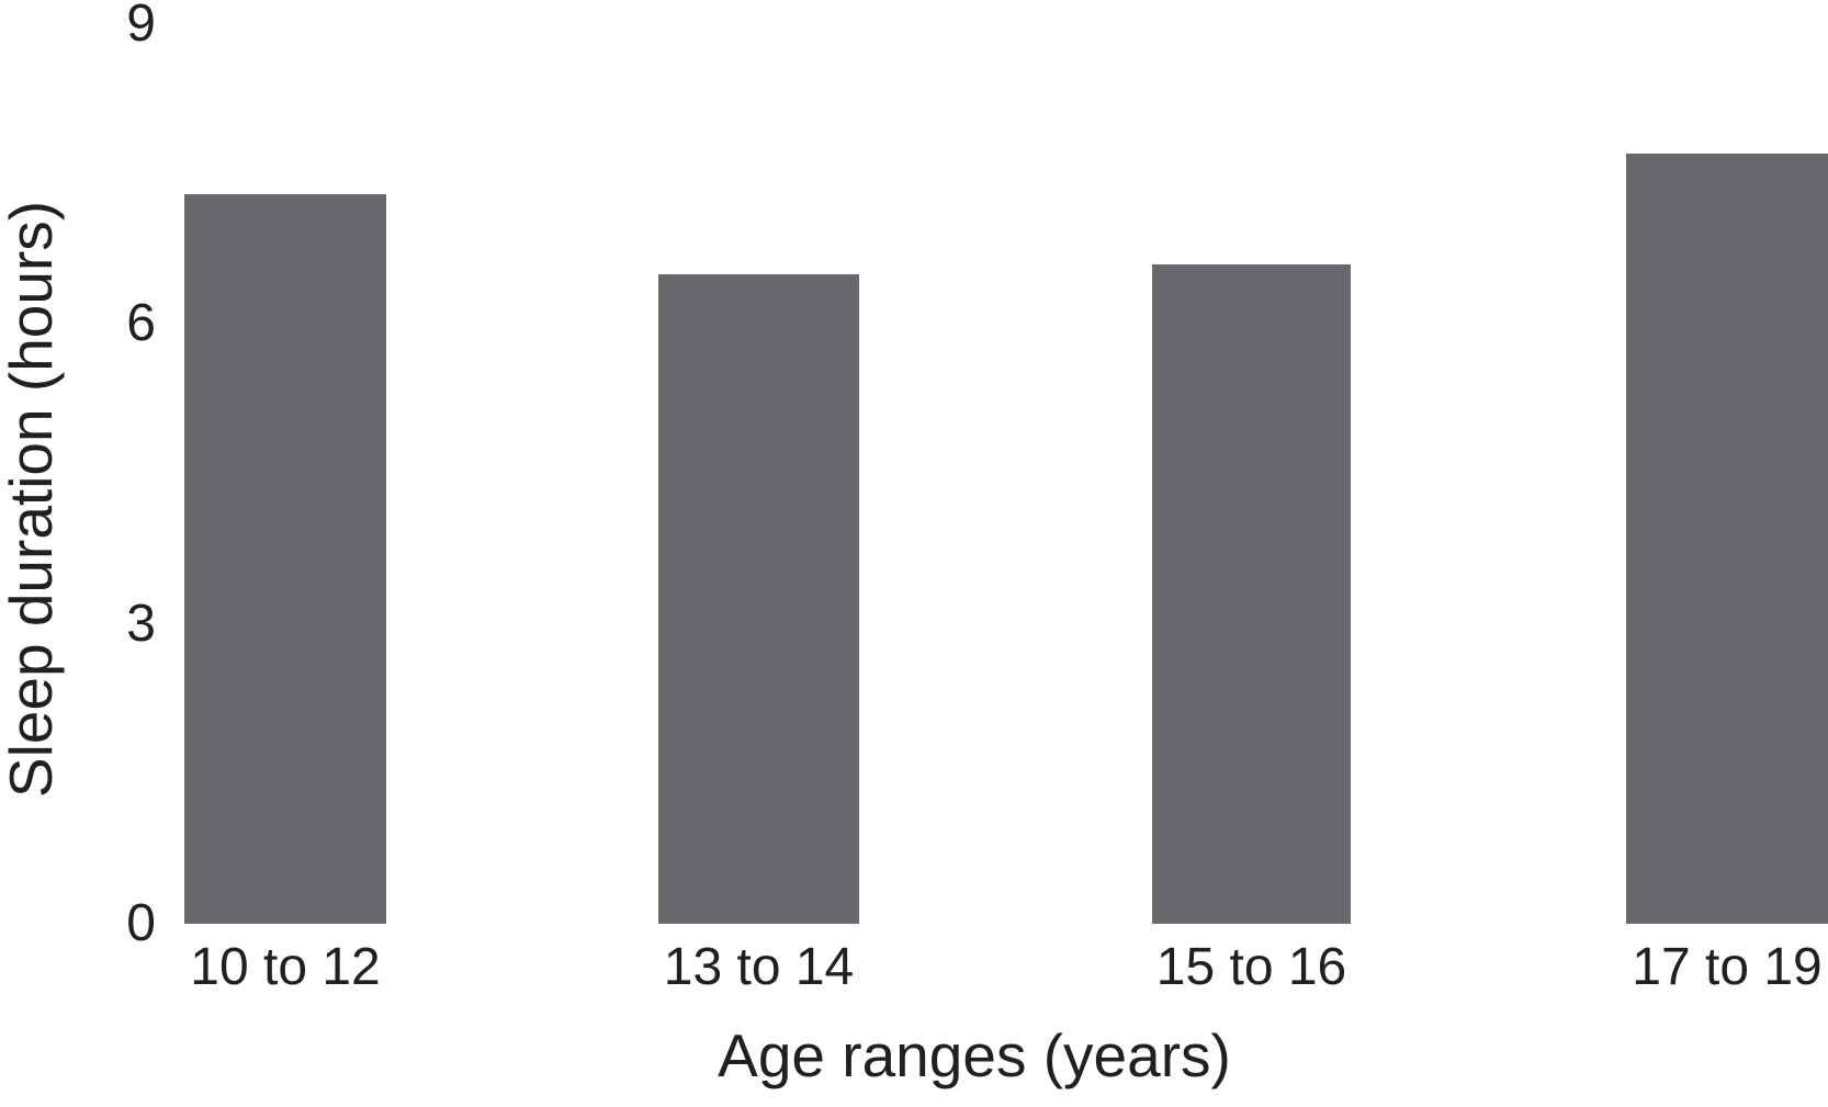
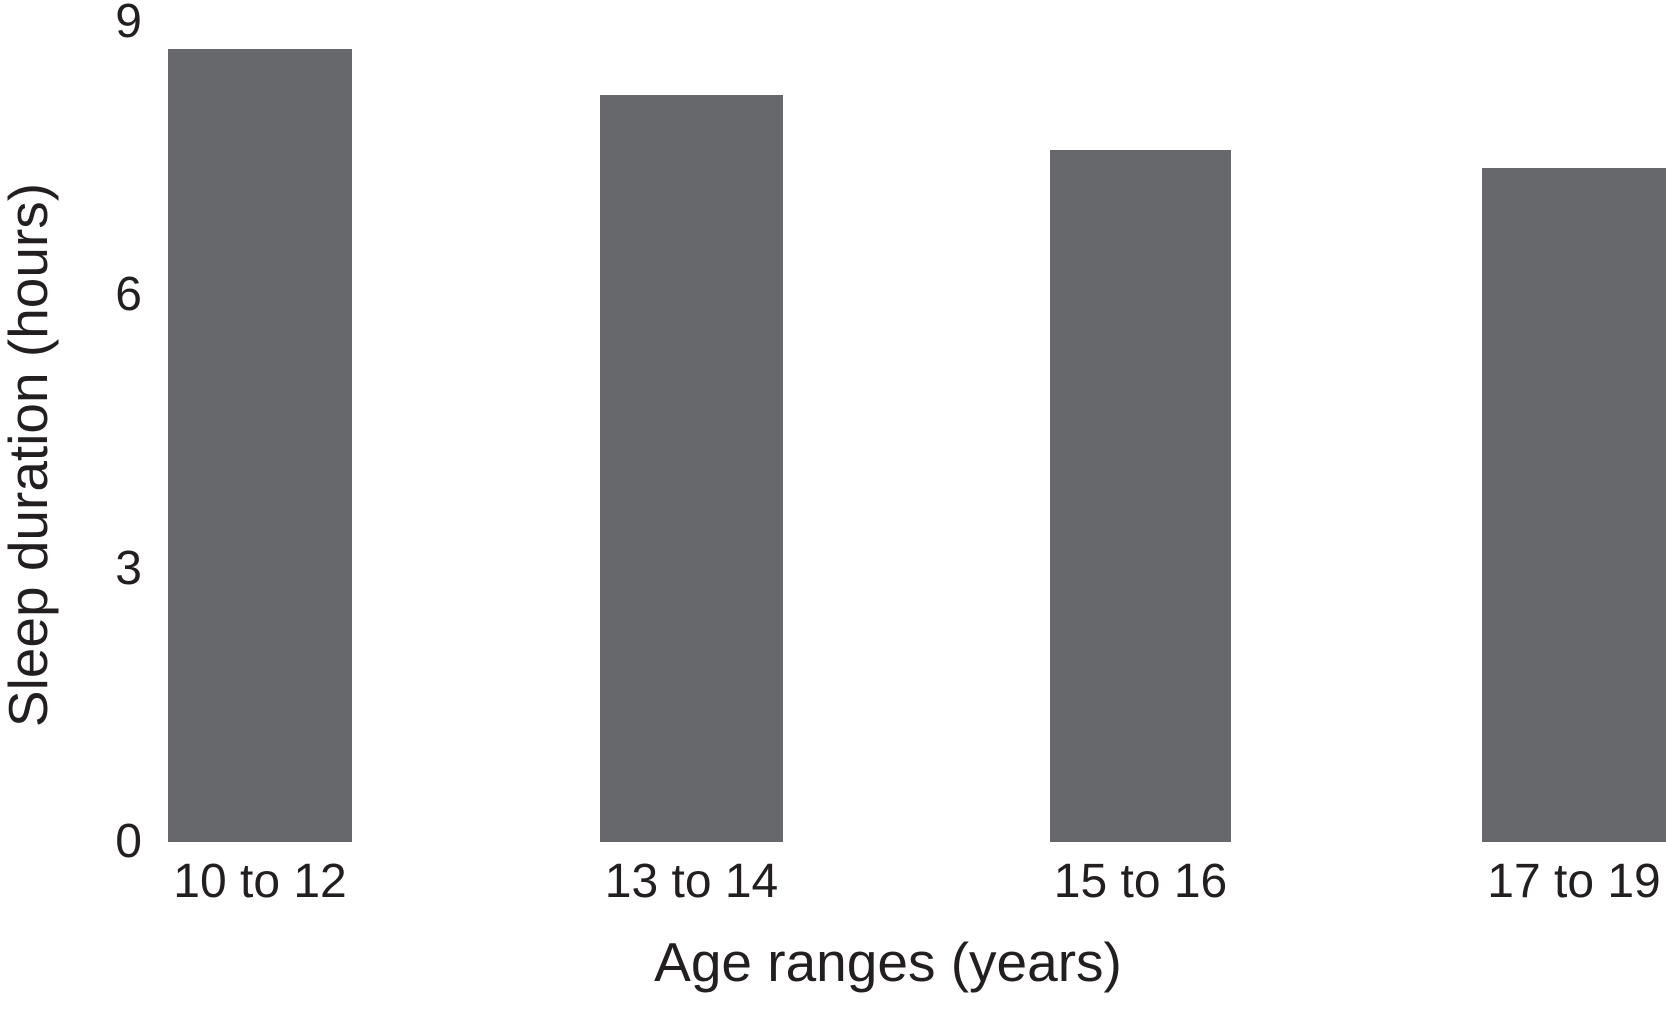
10 to 12: 7.3 -> 8.7
13 to 14: 6.5 -> 8.2
15 to 16: 6.6 -> 7.6
17 to 19: 7.7 -> 7.4
